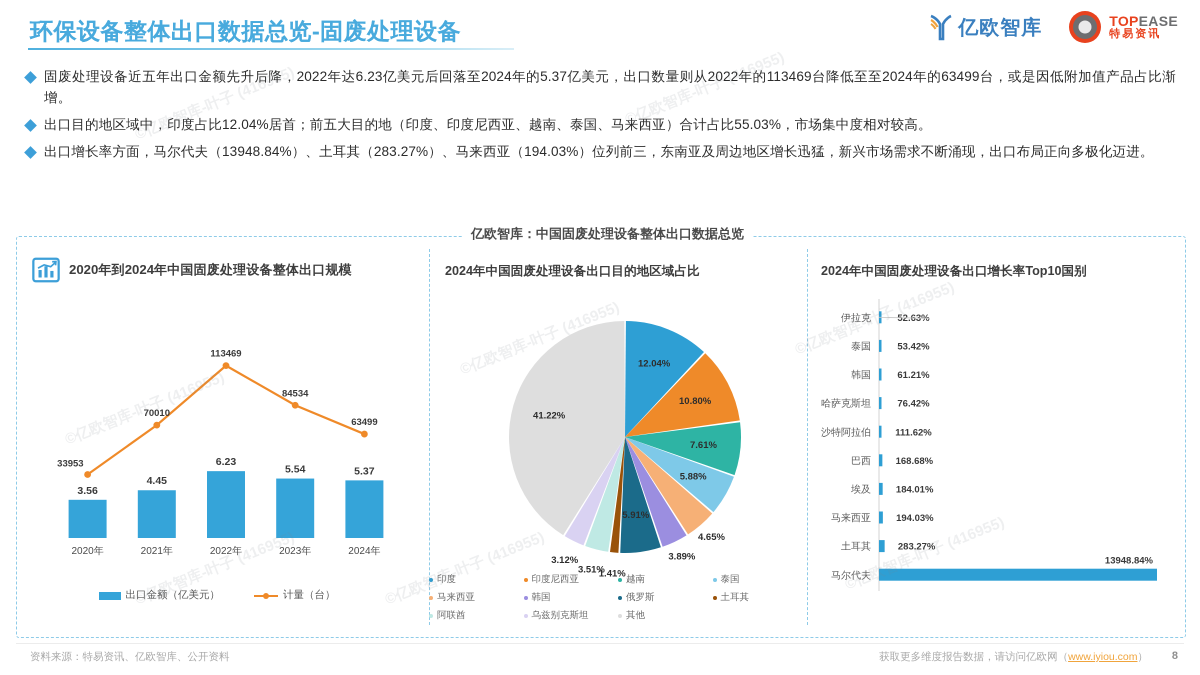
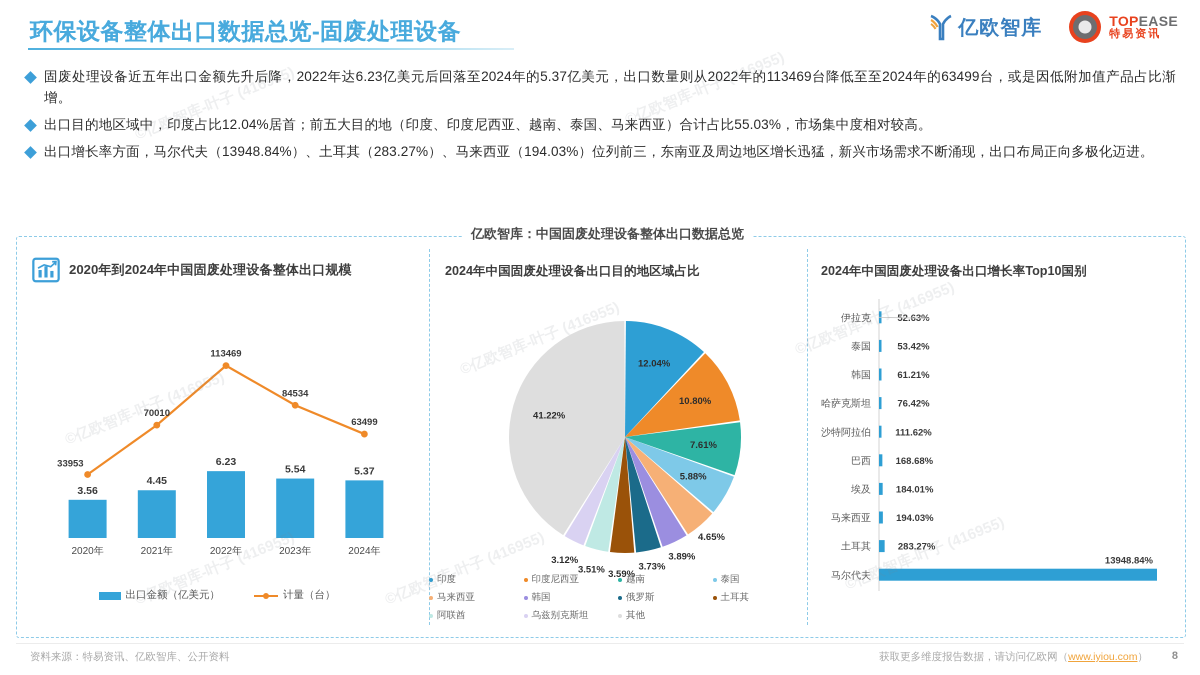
2024年中国固废处理设备出口目的地区域占比/俄罗斯: 5.91% -> 3.73%
2024年中国固废处理设备出口目的地区域占比/土耳其: 1.41% -> 3.59%
